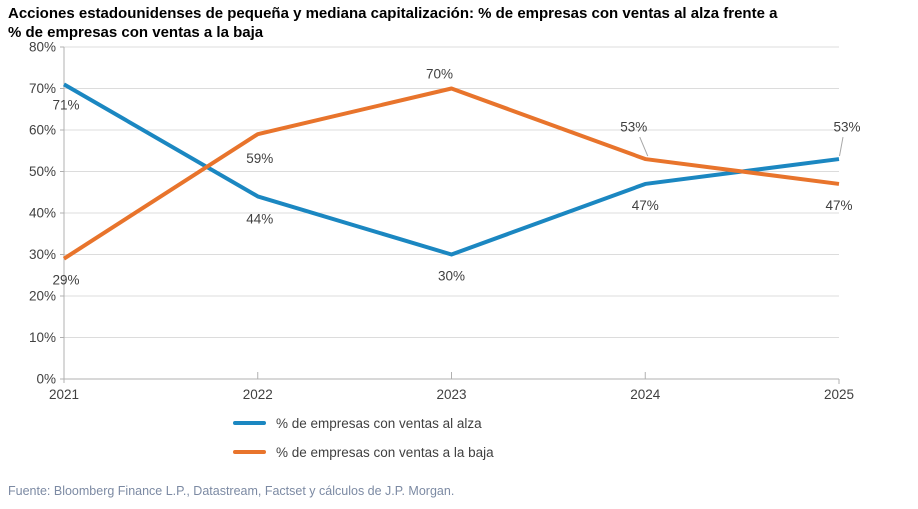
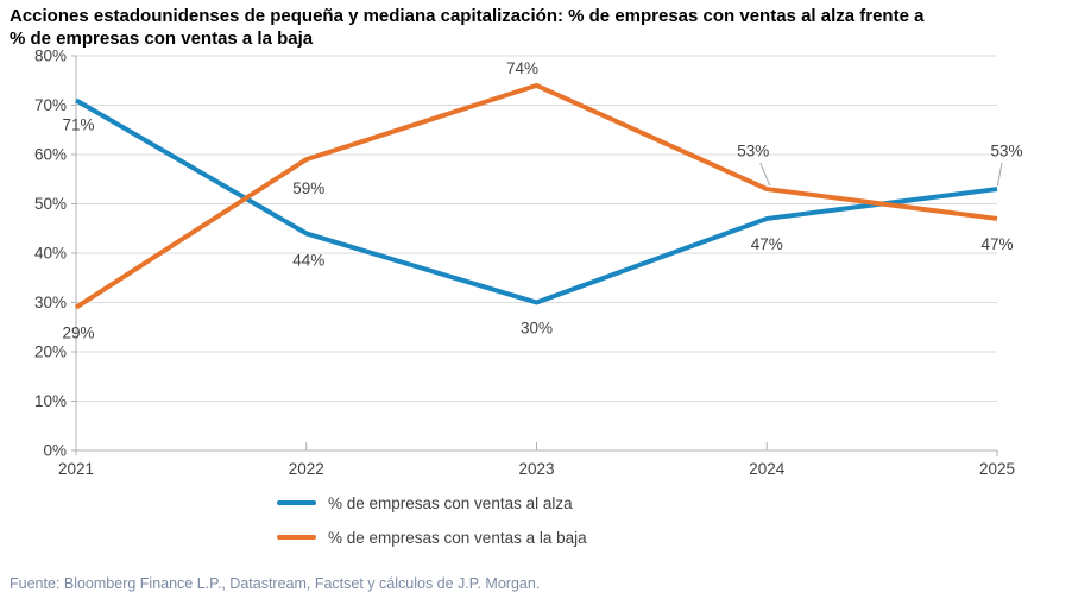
% de empresas con ventas a la baja/2023: 70% -> 74%
